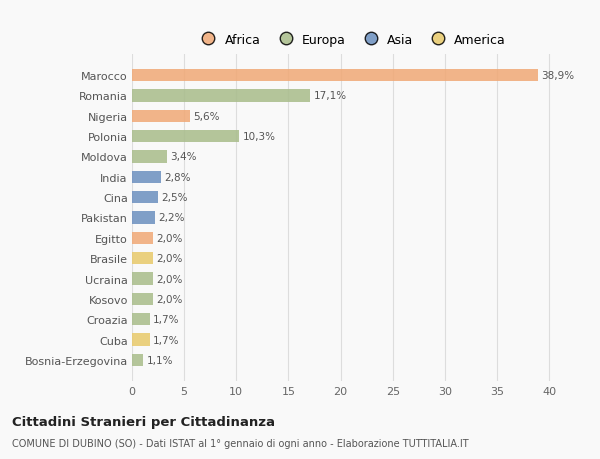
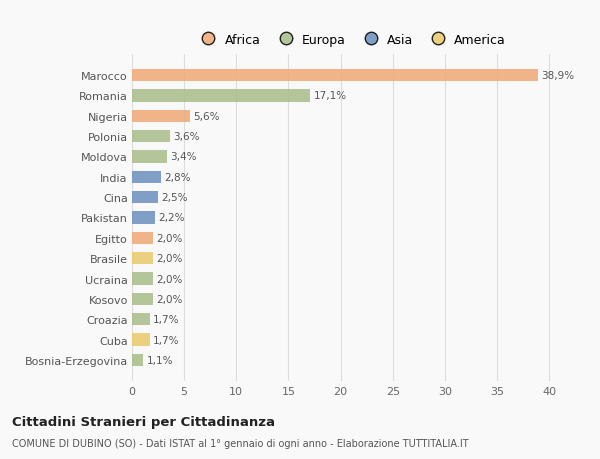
Polonia: 10,3% -> 3,6%
